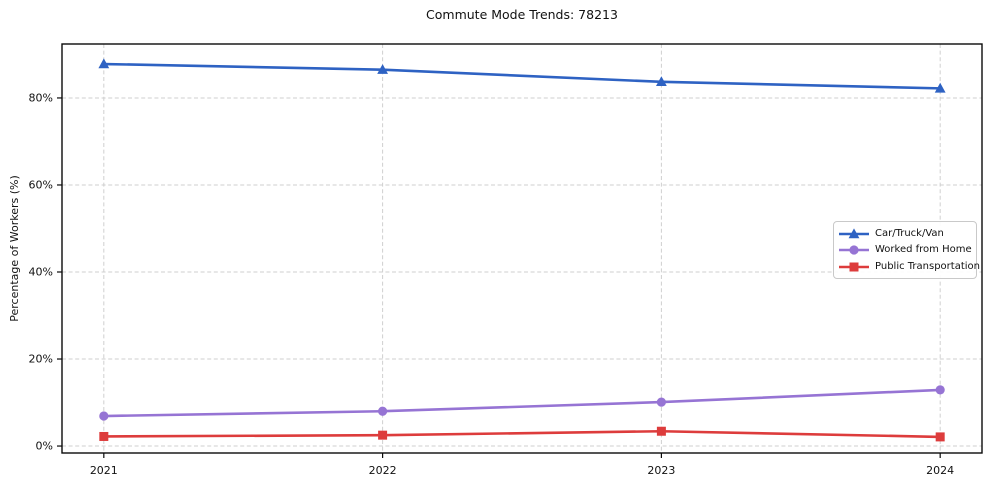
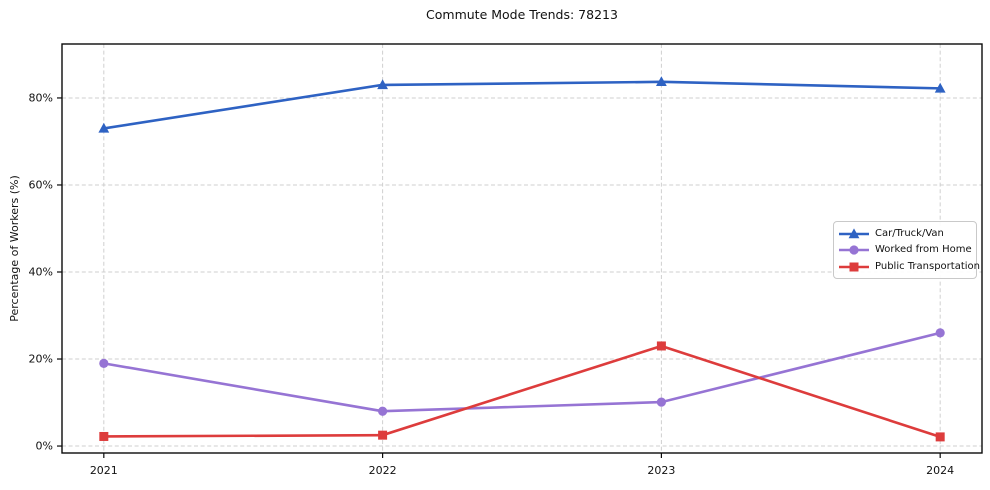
Car/Truck/Van/2021: 88% -> 73%
Worked from Home/2021: 7% -> 19%
Car/Truck/Van/2022: 86% -> 83%
Public Transportation/2023: 3% -> 23%
Worked from Home/2024: 13% -> 26%
